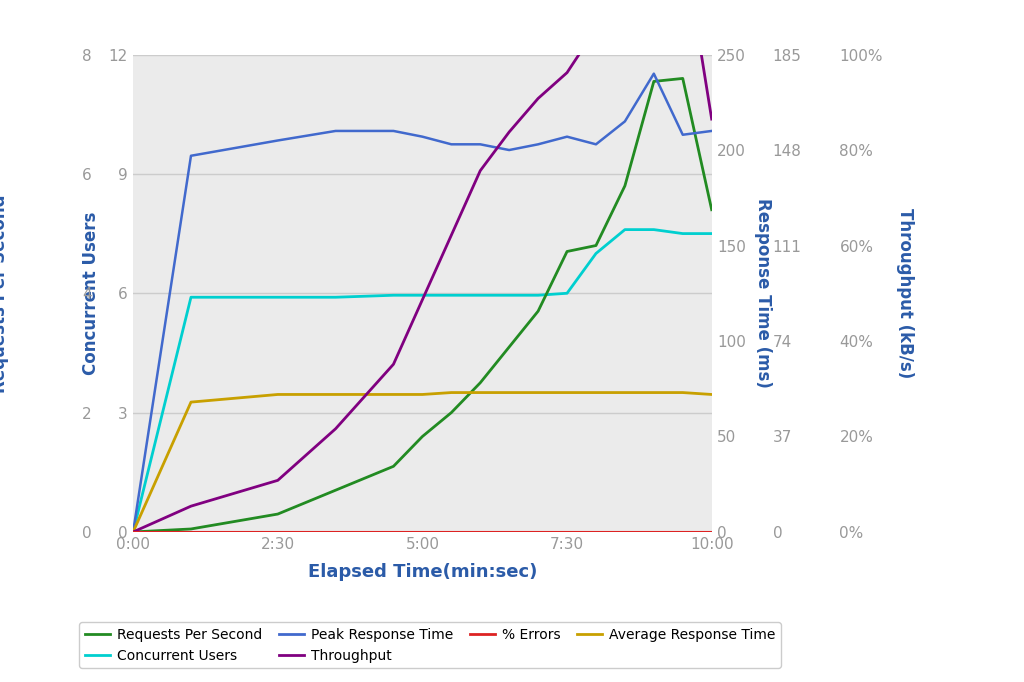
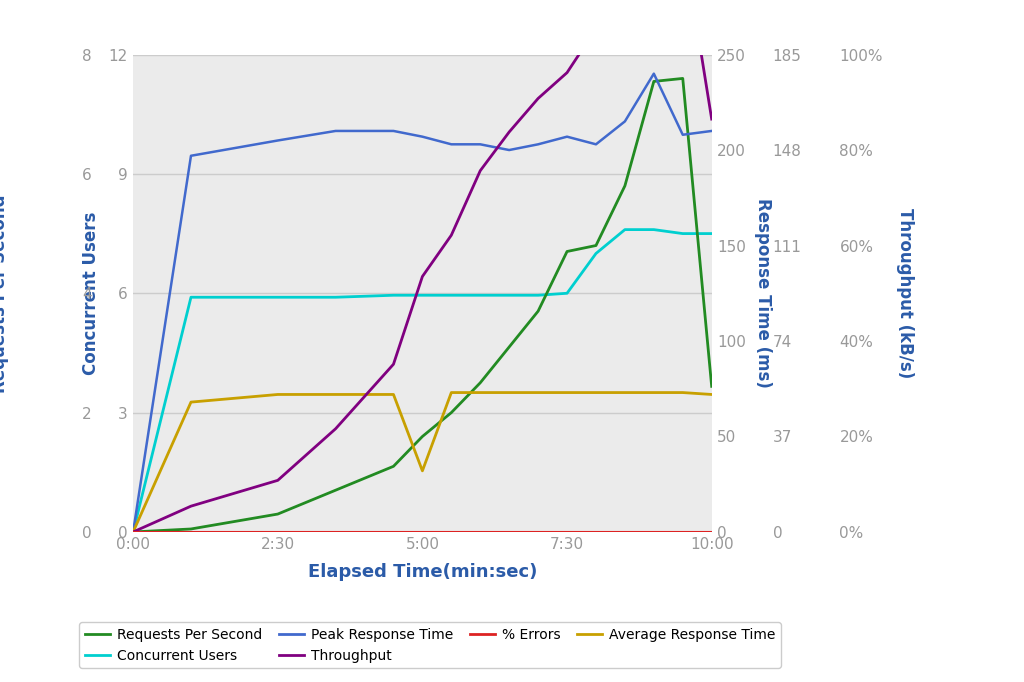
Throughput/5:00: 90 -> 99
Average Response Time/5:00: 72 -> 32
Requests Per Second/10:00: 5.40 -> 2.44
